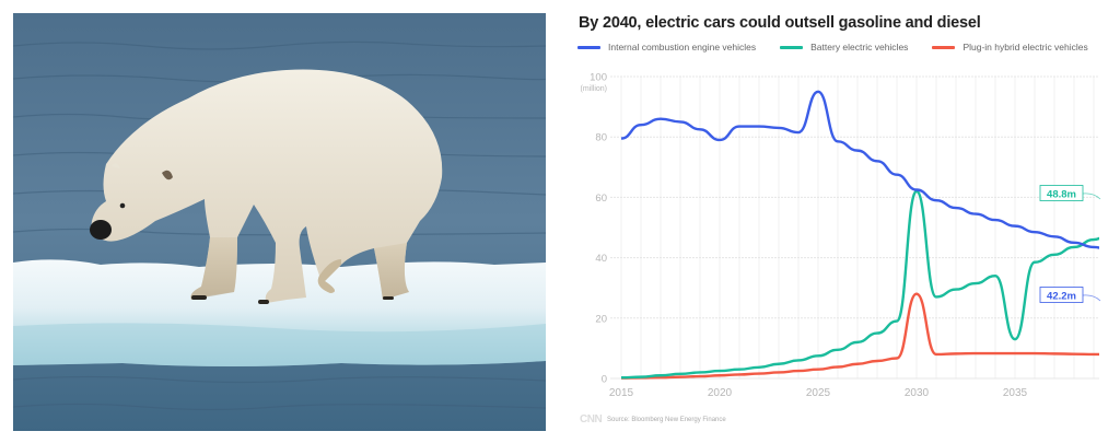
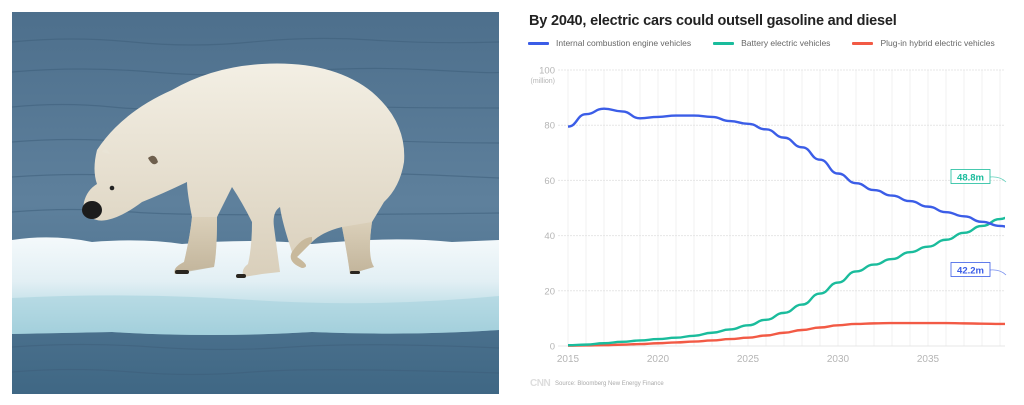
Internal combustion engine vehicles/2020: 79 -> 83
Internal combustion engine vehicles/2025: 95 -> 80
Battery electric vehicles/2030: 62 -> 23
Plug-in hybrid electric vehicles/2030: 28 -> 8
Battery electric vehicles/2035: 13 -> 36
